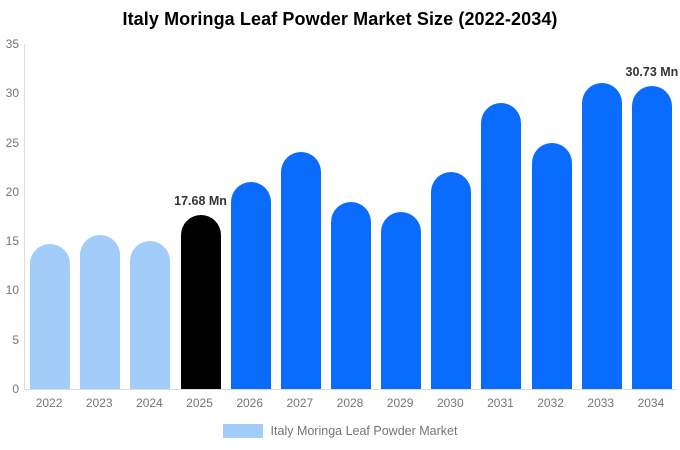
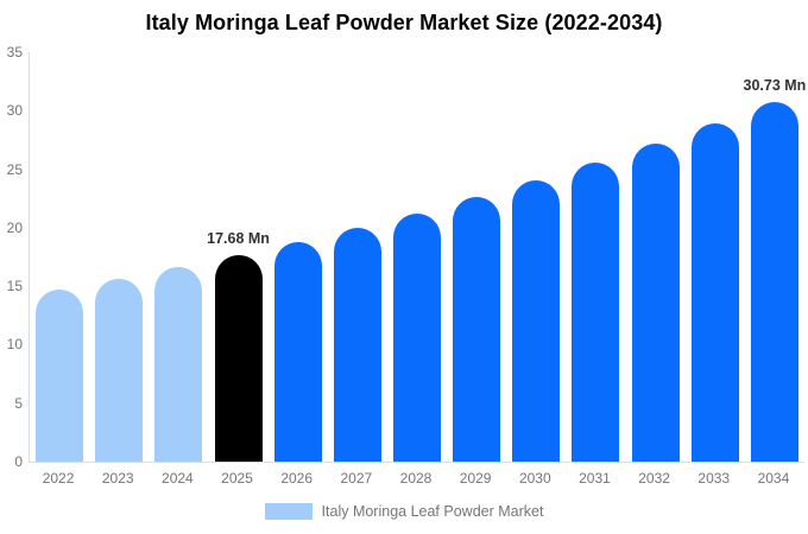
2024: 15 -> 17
2026: 21 -> 19
2027: 24 -> 20
2028: 19 -> 21
2029: 18 -> 23
2030: 22 -> 24
2031: 29 -> 26
2032: 25 -> 27
2033: 31 -> 29
